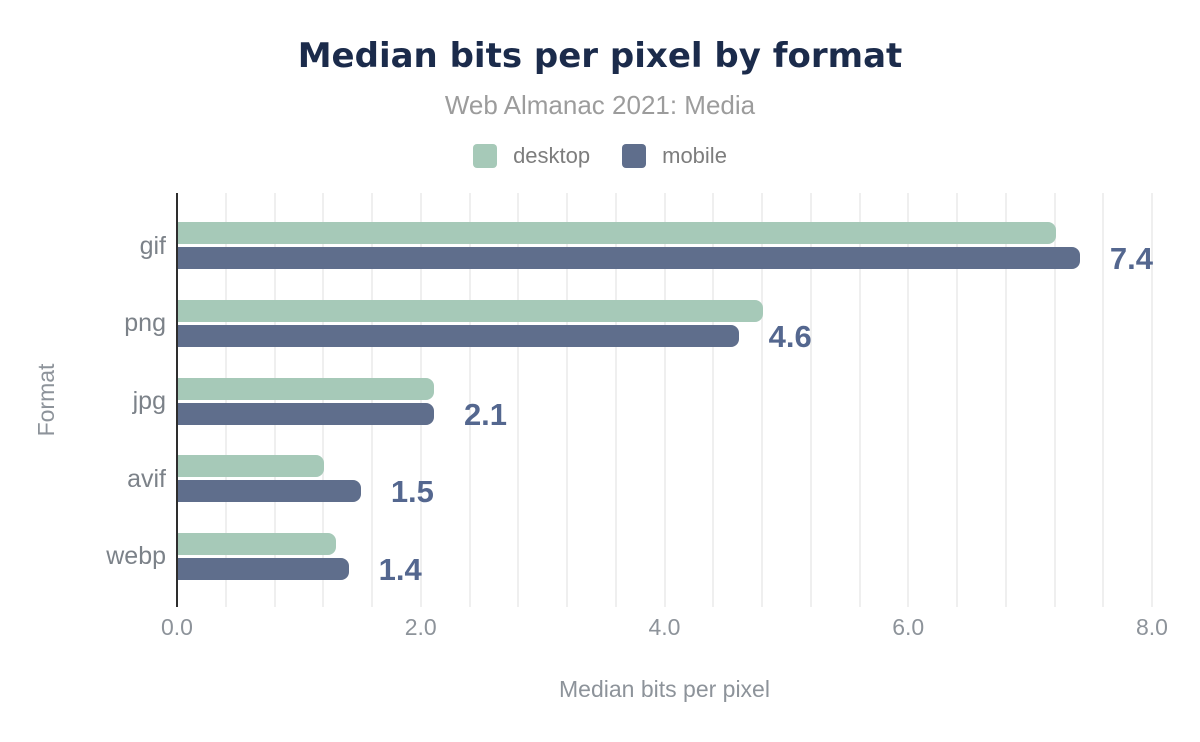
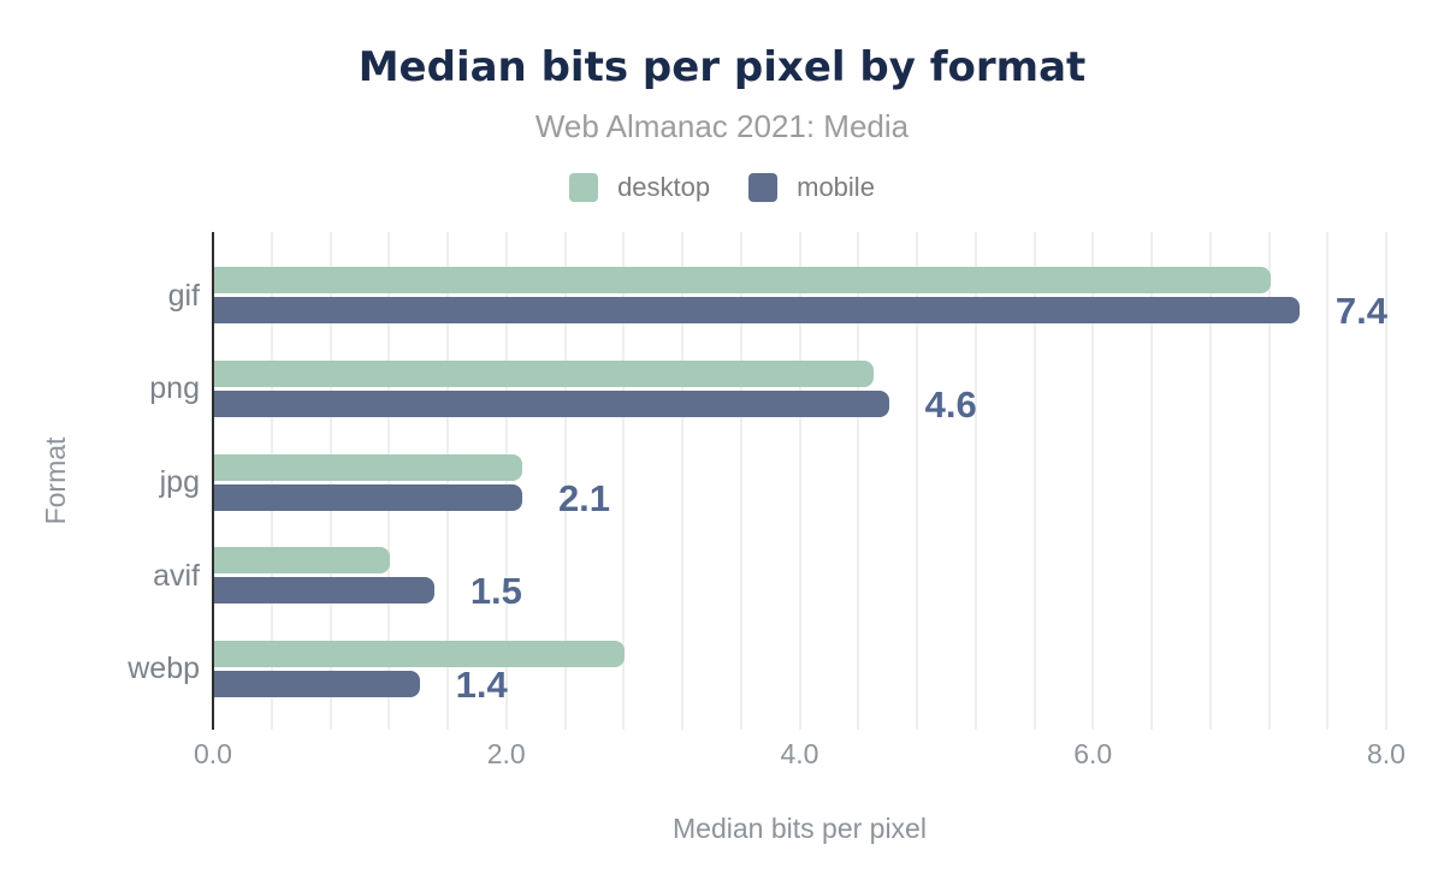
desktop/png: 4.8 -> 4.5
desktop/webp: 1.3 -> 2.8
